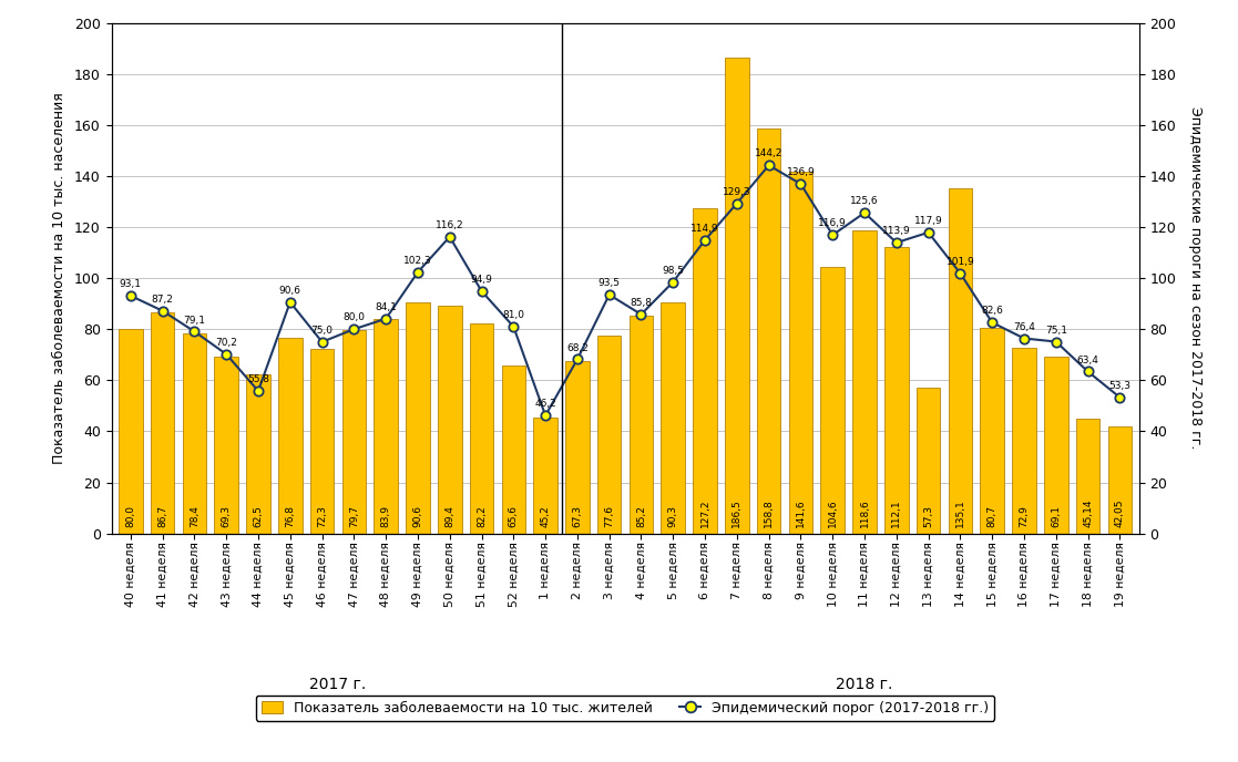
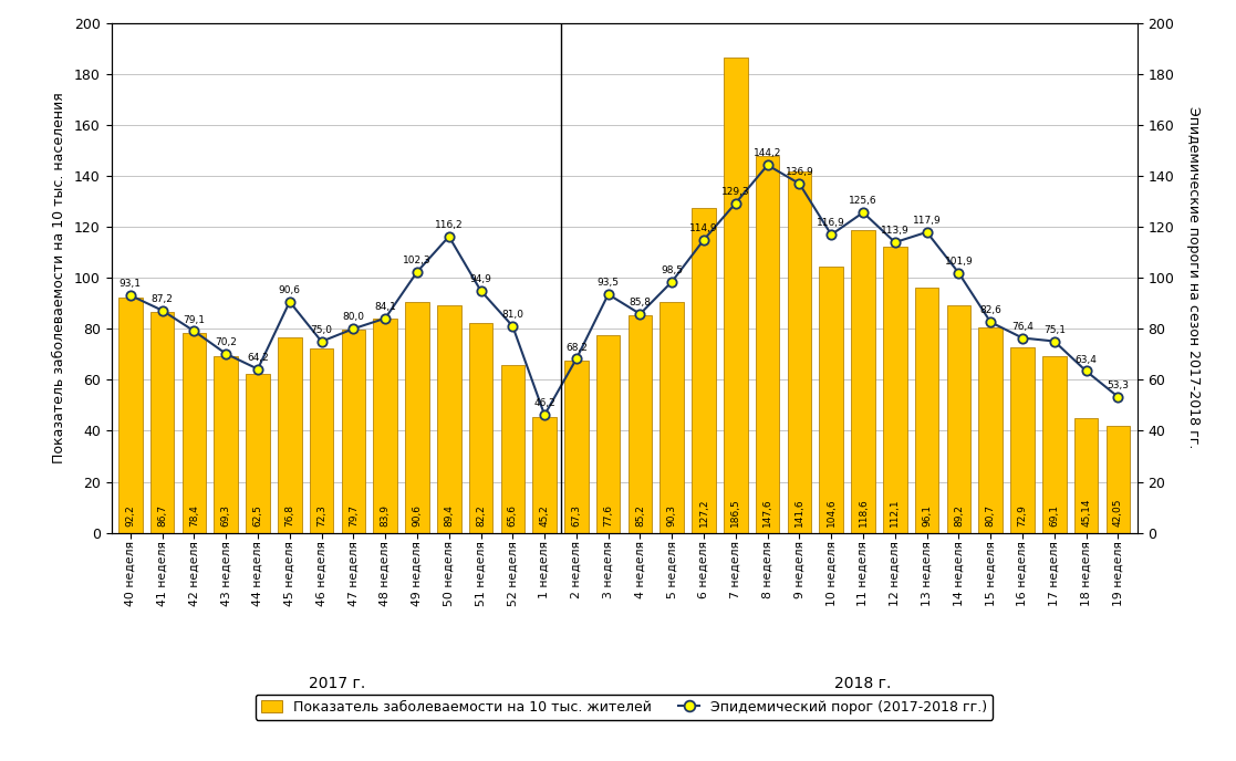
Показатель заболеваемости на 10 тыс. жителей/40 неделя: 80,0 -> 92,2
Эпидемический порог (2017-2018 гг.)/44 неделя: 55,8 -> 64,2
Показатель заболеваемости на 10 тыс. жителей/8 неделя: 158,8 -> 147,6
Показатель заболеваемости на 10 тыс. жителей/13 неделя: 57,3 -> 96,1
Показатель заболеваемости на 10 тыс. жителей/14 неделя: 135,1 -> 89,2
